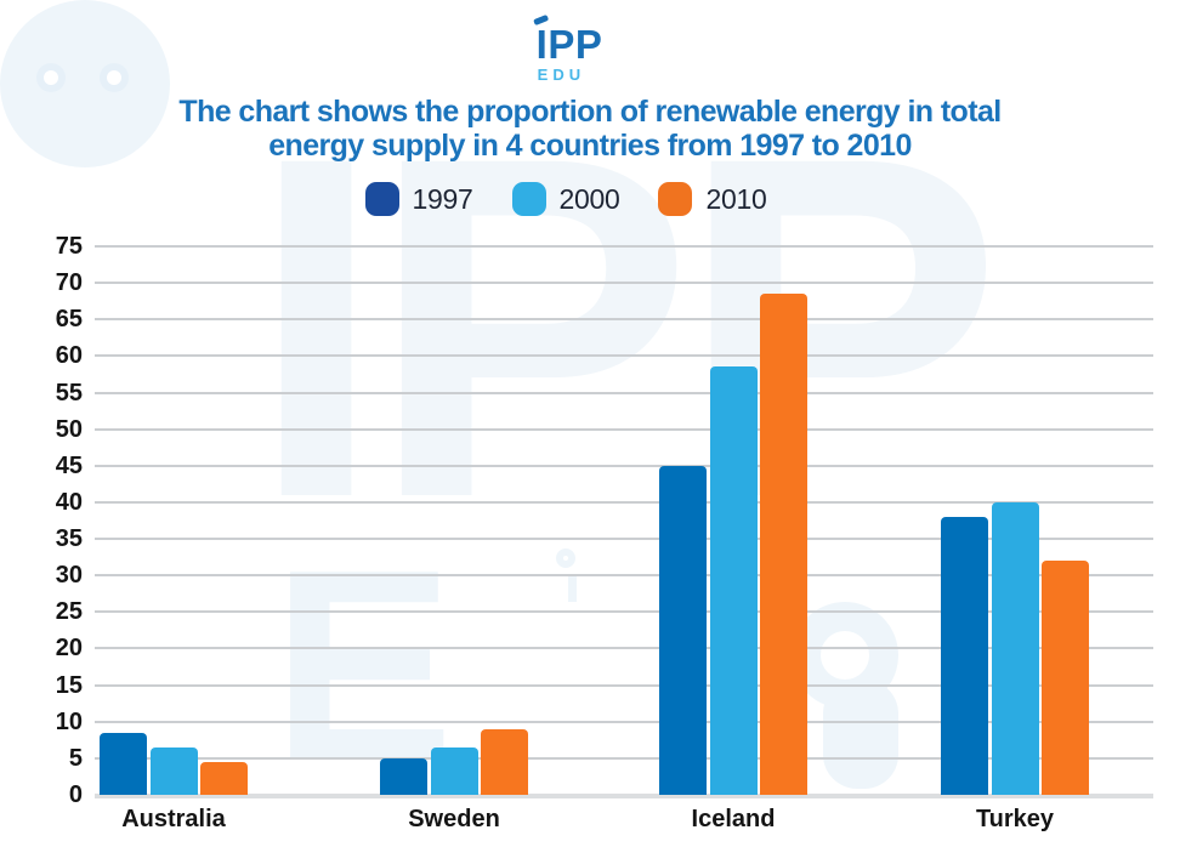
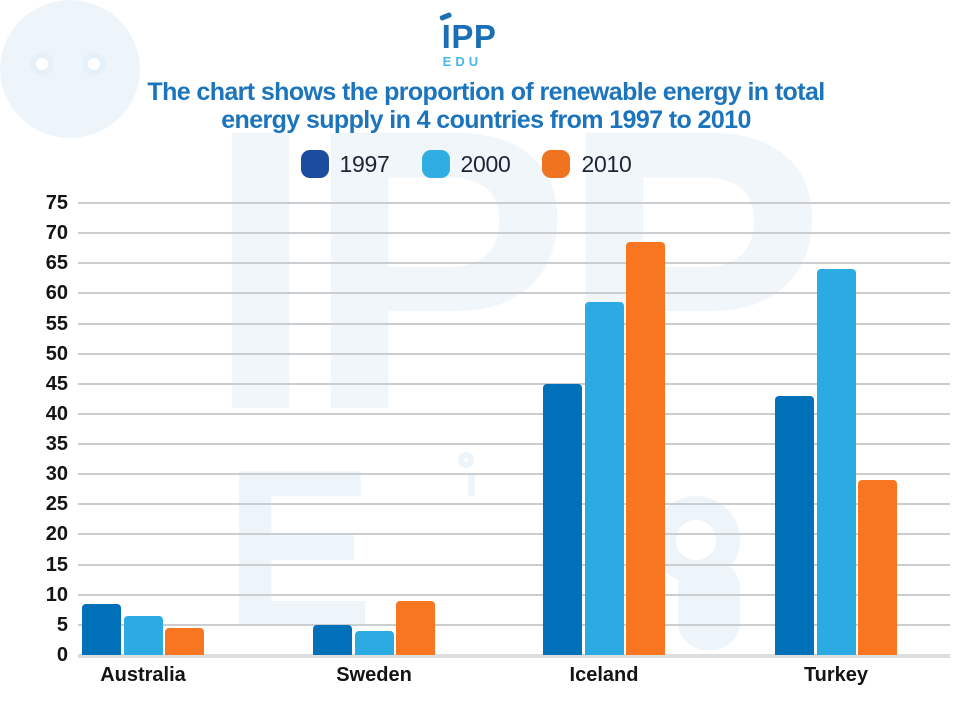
2000/Sweden: 6 -> 4
1997/Turkey: 38 -> 43
2000/Turkey: 40 -> 64
2010/Turkey: 32 -> 29
